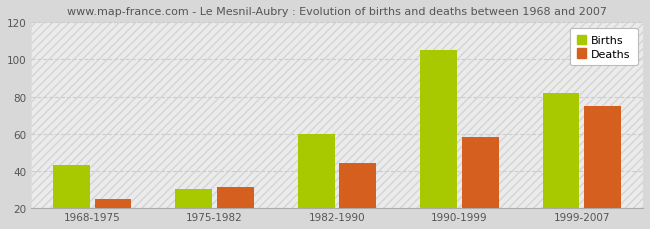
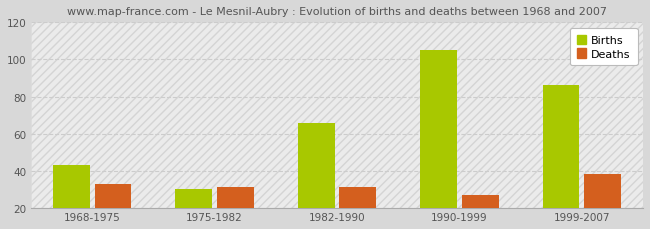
Deaths/1968-1975: 25 -> 33
Births/1982-1990: 60 -> 66
Deaths/1982-1990: 44 -> 31
Deaths/1990-1999: 58 -> 27
Births/1999-2007: 82 -> 86
Deaths/1999-2007: 75 -> 38
